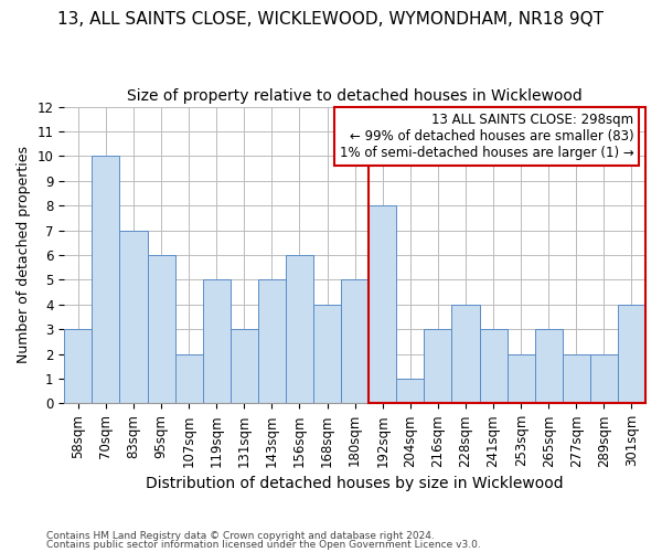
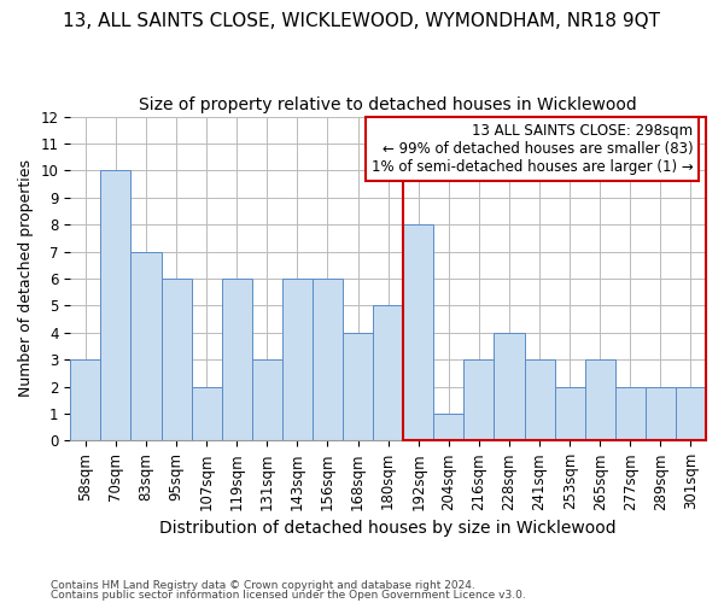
119sqm: 5 -> 6
143sqm: 5 -> 6
301sqm: 4 -> 2
